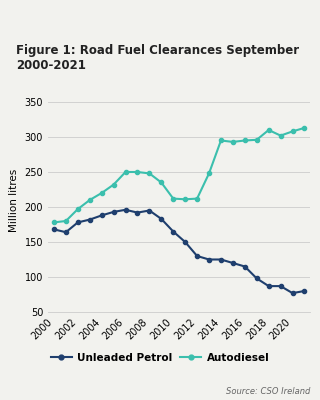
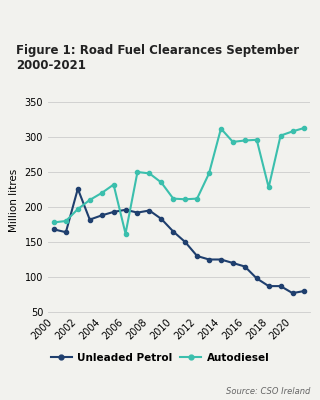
Unleaded Petrol/2002: 178 -> 226
Autodiesel/2006: 250 -> 162
Autodiesel/2014: 295 -> 312
Autodiesel/2018: 310 -> 228
